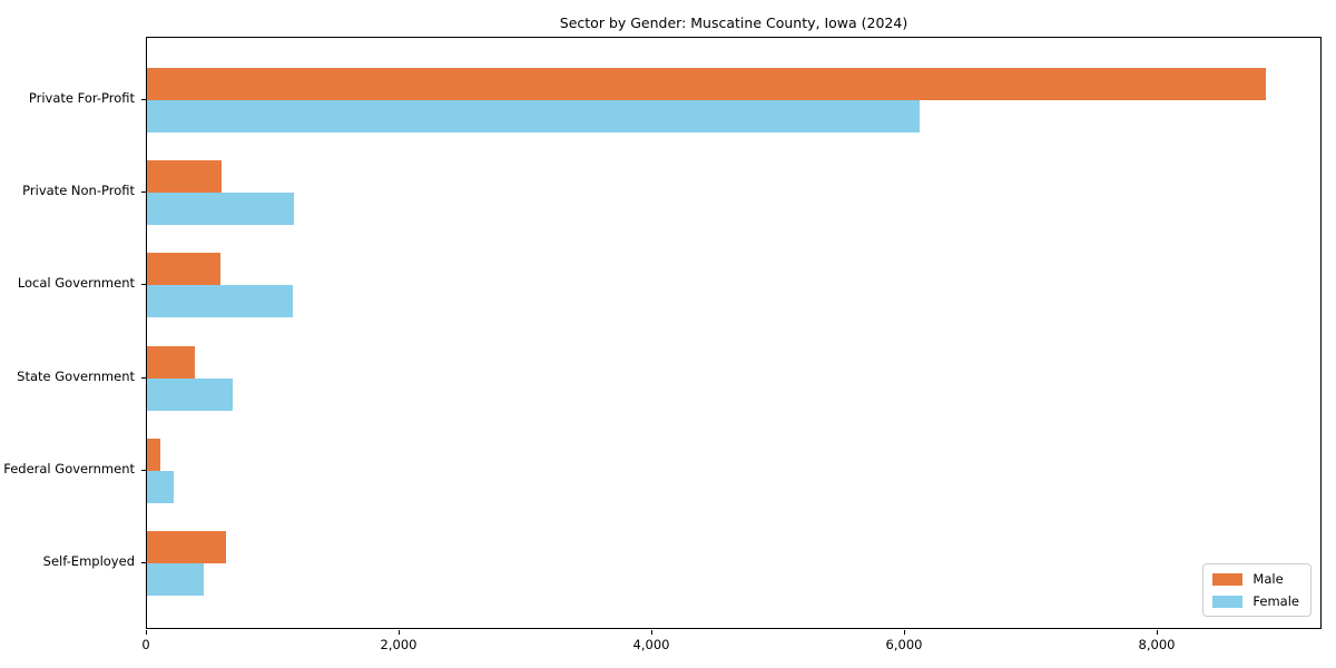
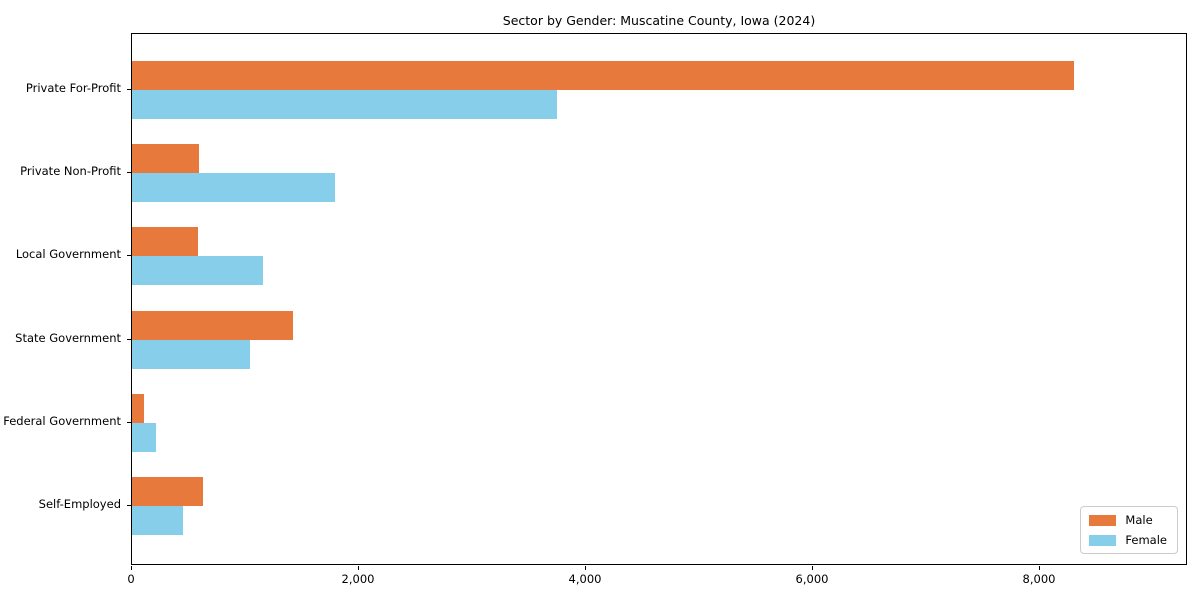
Male/Private For-Profit: 8860 -> 8300
Female/Private For-Profit: 6110 -> 3740
Female/Private Non-Profit: 1160 -> 1790
Male/State Government: 380 -> 1420
Female/State Government: 680 -> 1040
